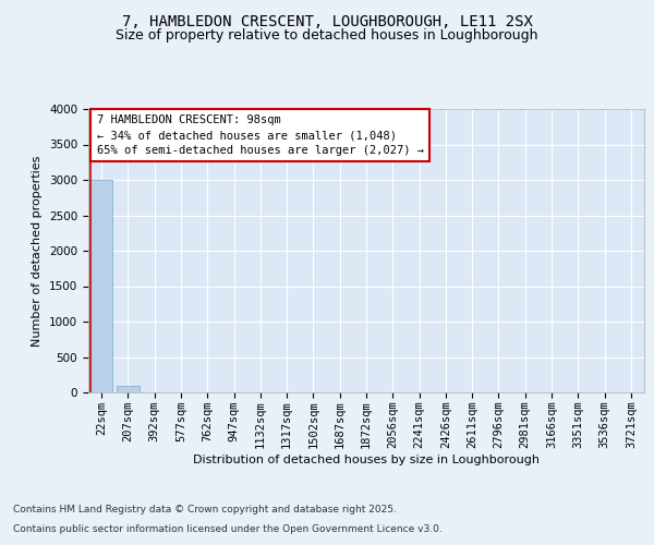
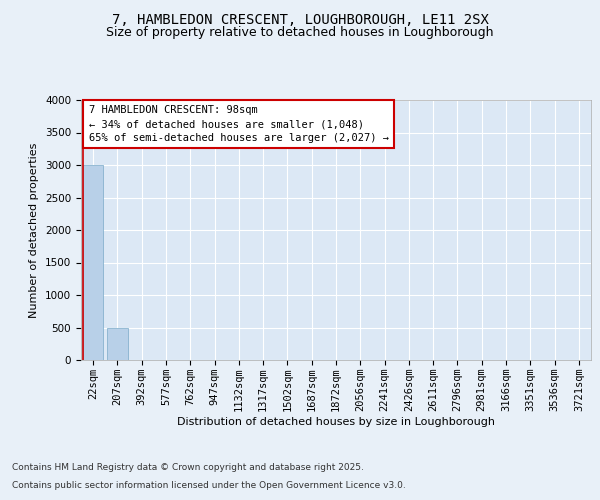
207sqm: 100 -> 500
